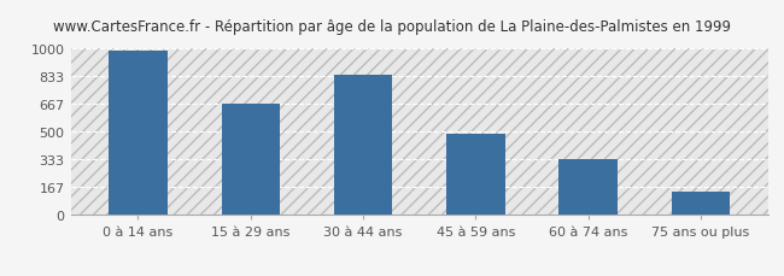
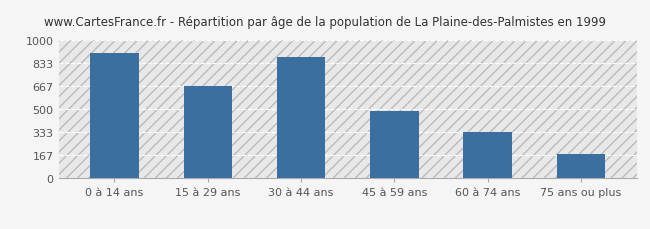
0 à 14 ans: 980 -> 910
30 à 44 ans: 840 -> 880
75 ans ou plus: 140 -> 180
